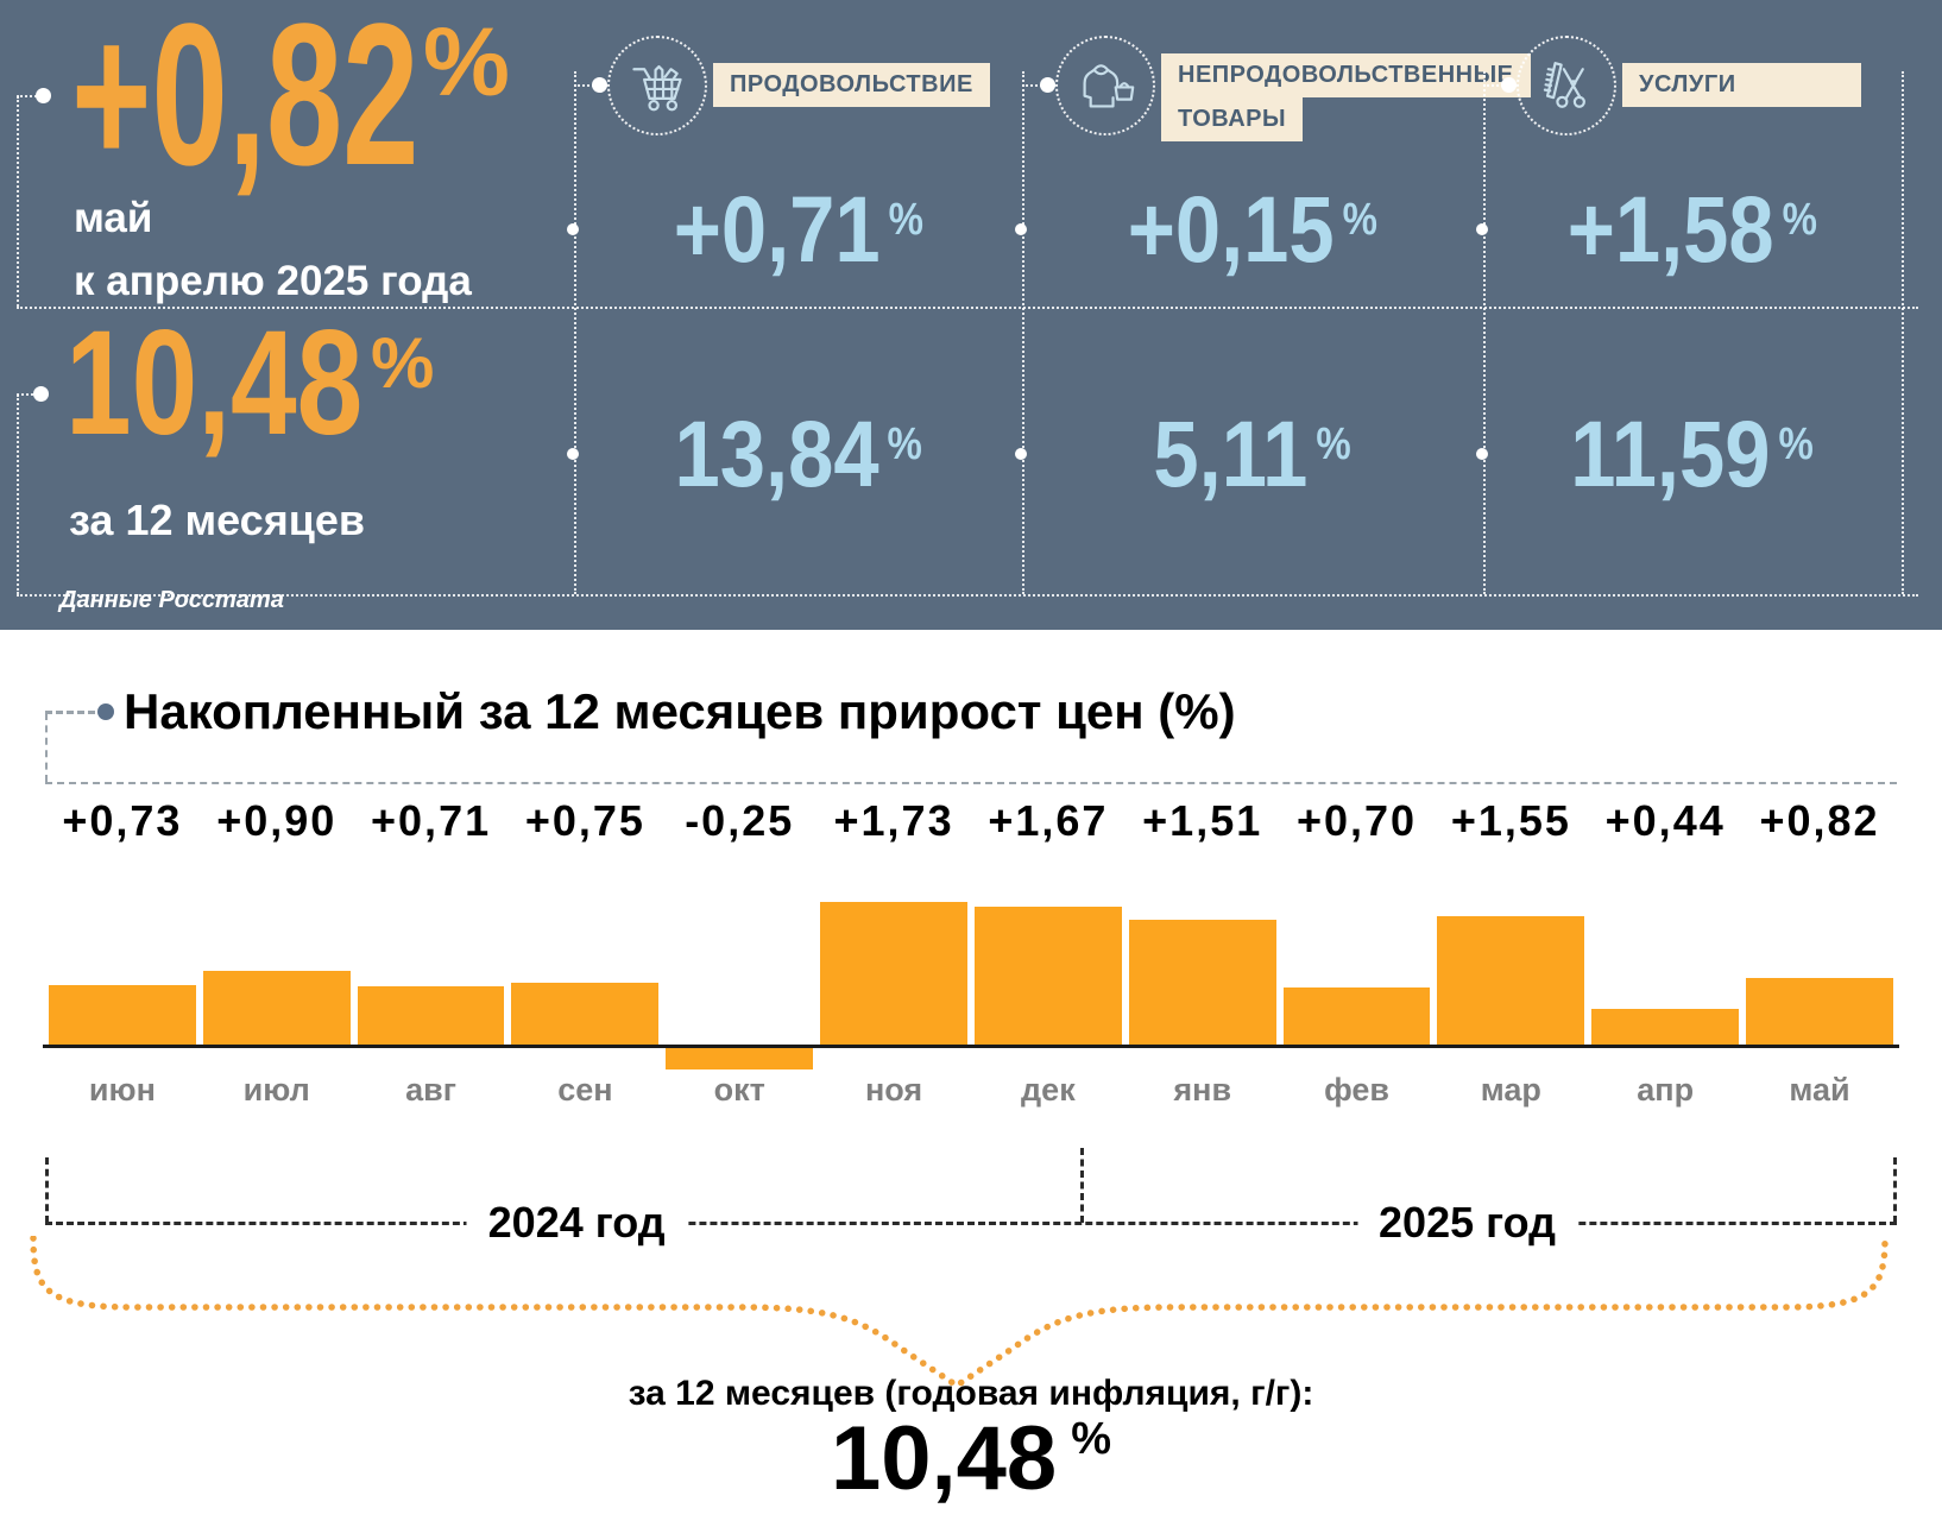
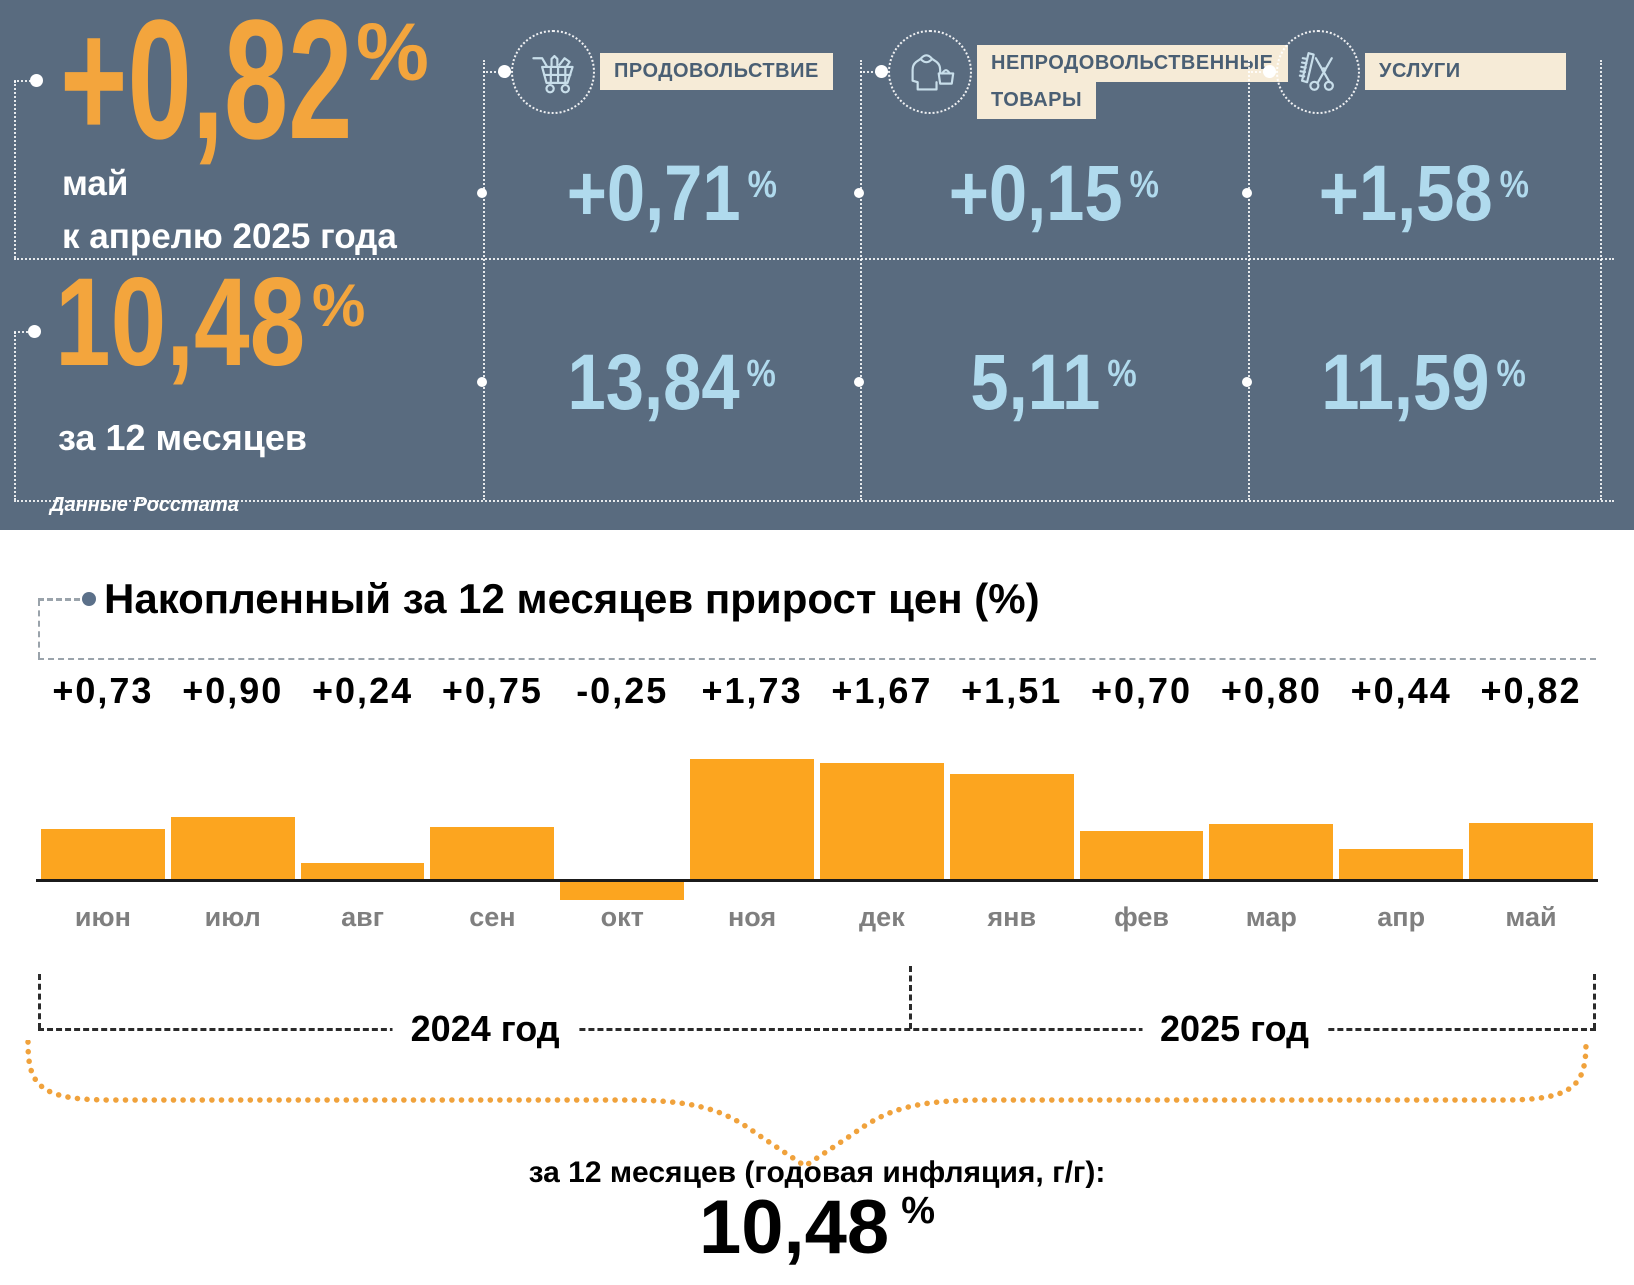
авг: +0,71 -> +0,24
мар: +1,55 -> +0,80
